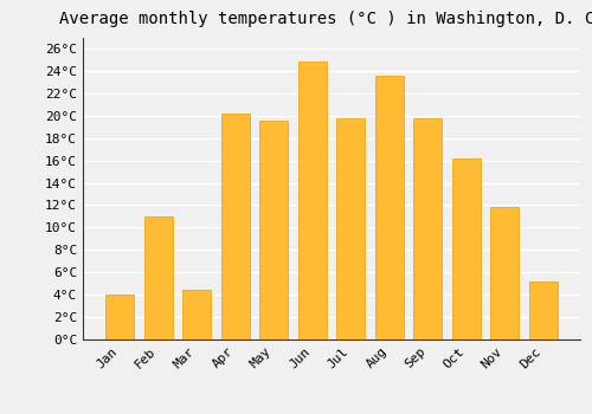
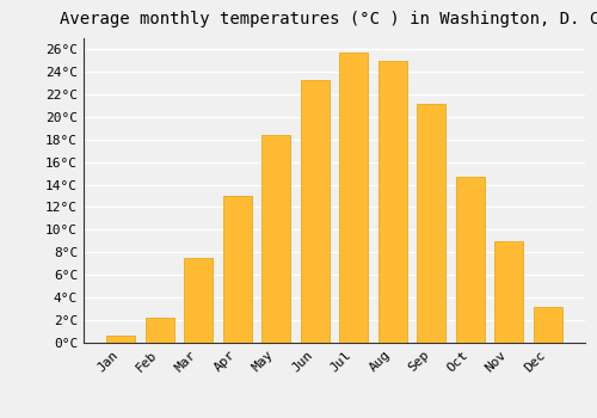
Jan: 4.0°C -> 0.6°C
Feb: 11.0°C -> 2.2°C
Mar: 4.4°C -> 7.5°C
Apr: 20.2°C -> 13.0°C
May: 19.6°C -> 18.4°C
Jun: 24.8°C -> 23.2°C
Jul: 19.8°C -> 25.7°C
Aug: 23.6°C -> 24.9°C
Sep: 19.8°C -> 21.1°C
Oct: 16.2°C -> 14.7°C
Nov: 11.8°C -> 9.0°C
Dec: 5.2°C -> 3.2°C
